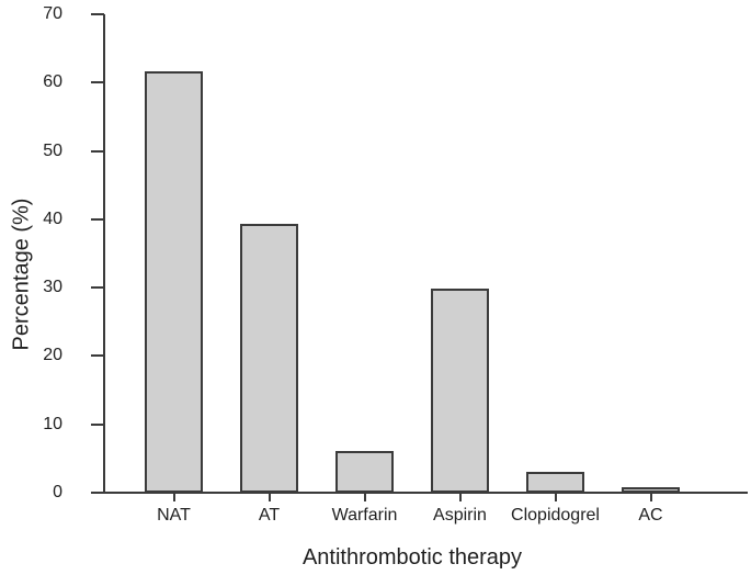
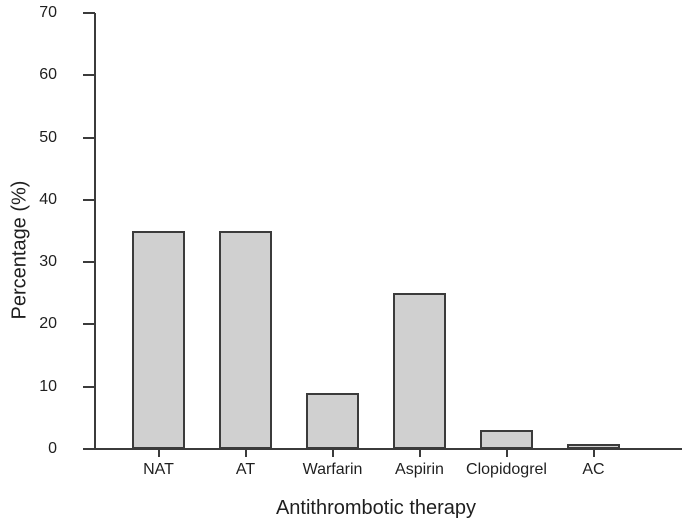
NAT: 62 -> 35
AT: 39 -> 35
Warfarin: 6 -> 9
Aspirin: 30 -> 25
